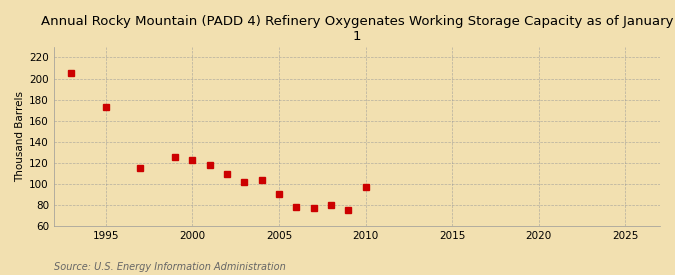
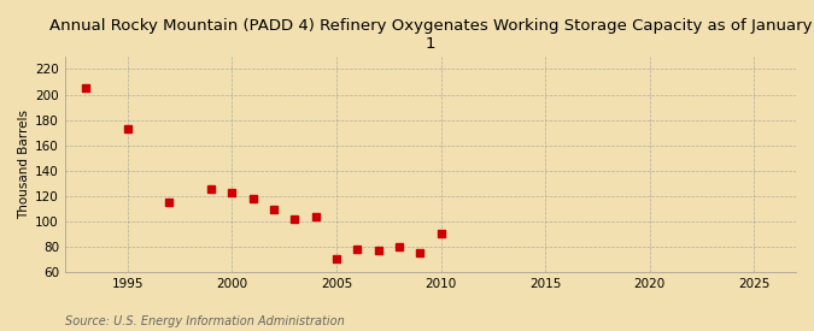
2005: 90 -> 70
2010: 97 -> 90
